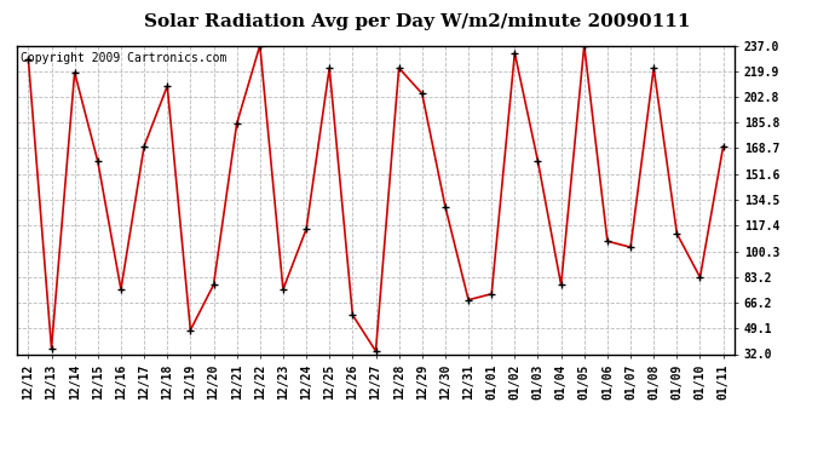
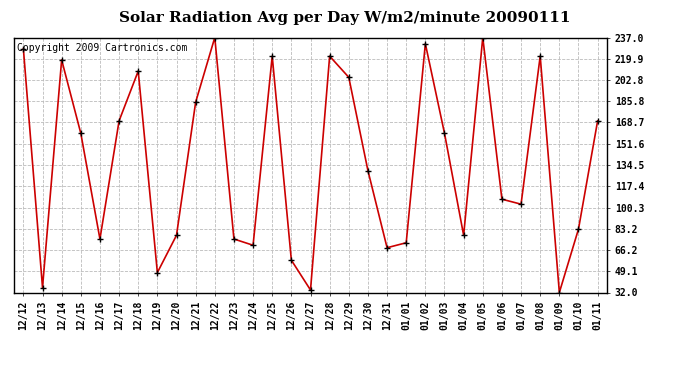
12/24: 115 -> 70
01/09: 112 -> 32
